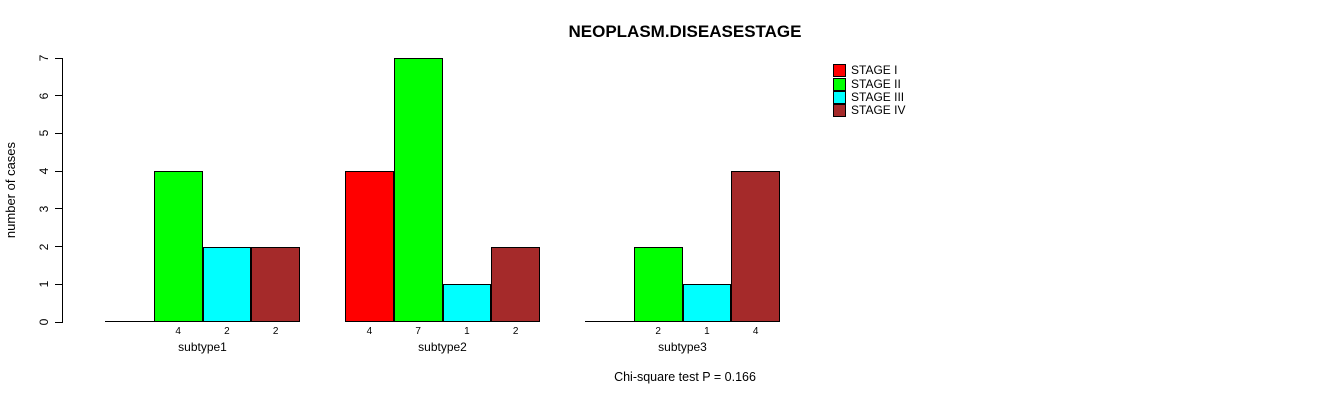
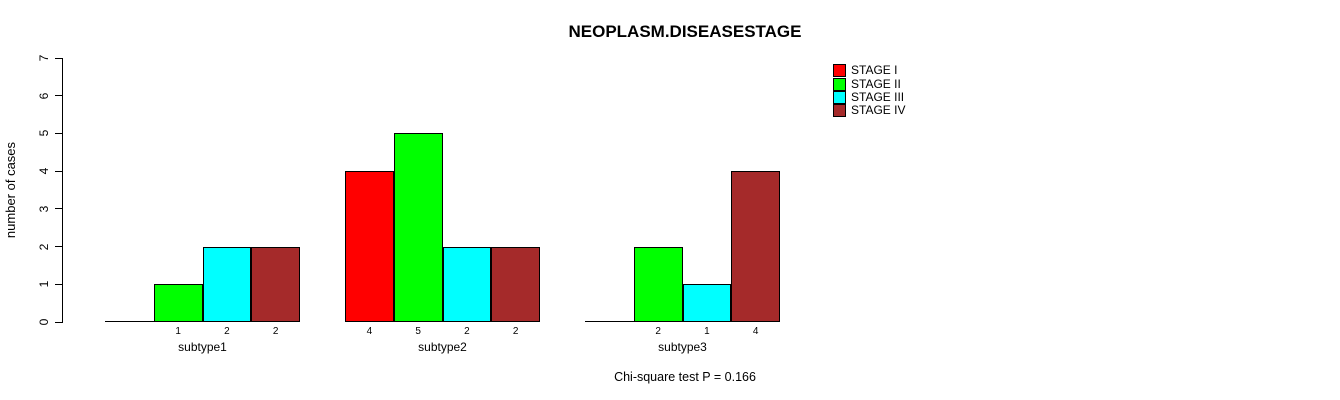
STAGE II/subtype1: 4 -> 1
STAGE II/subtype2: 7 -> 5
STAGE III/subtype2: 1 -> 2
